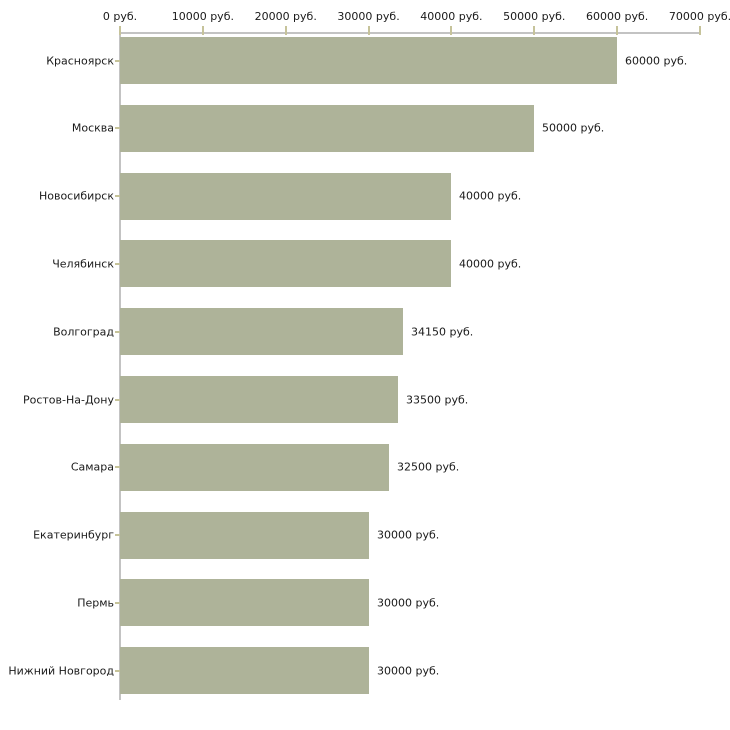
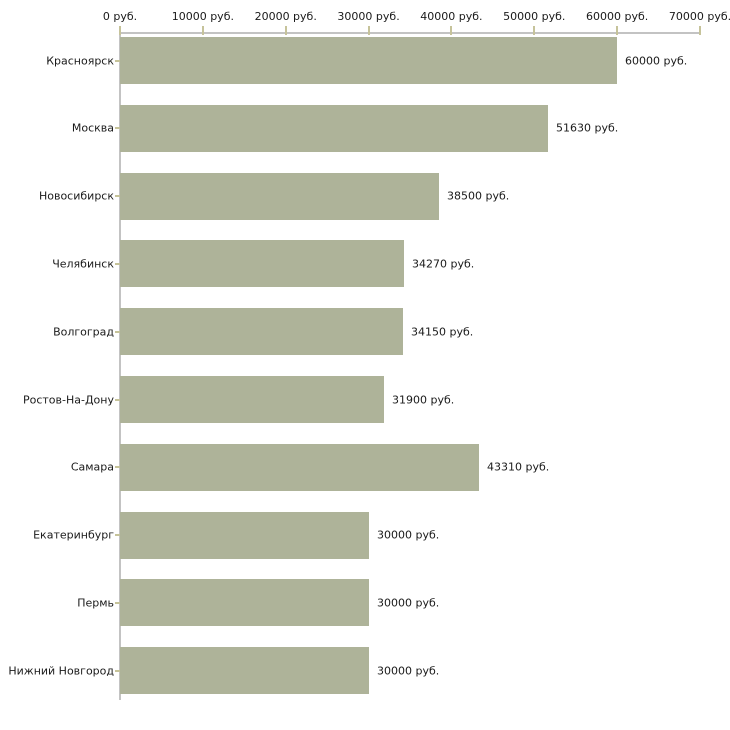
Москва: 50000 -> 51630
Новосибирск: 40000 -> 38500
Челябинск: 40000 -> 34270
Ростов-На-Дону: 33500 -> 31900
Самара: 32500 -> 43310
